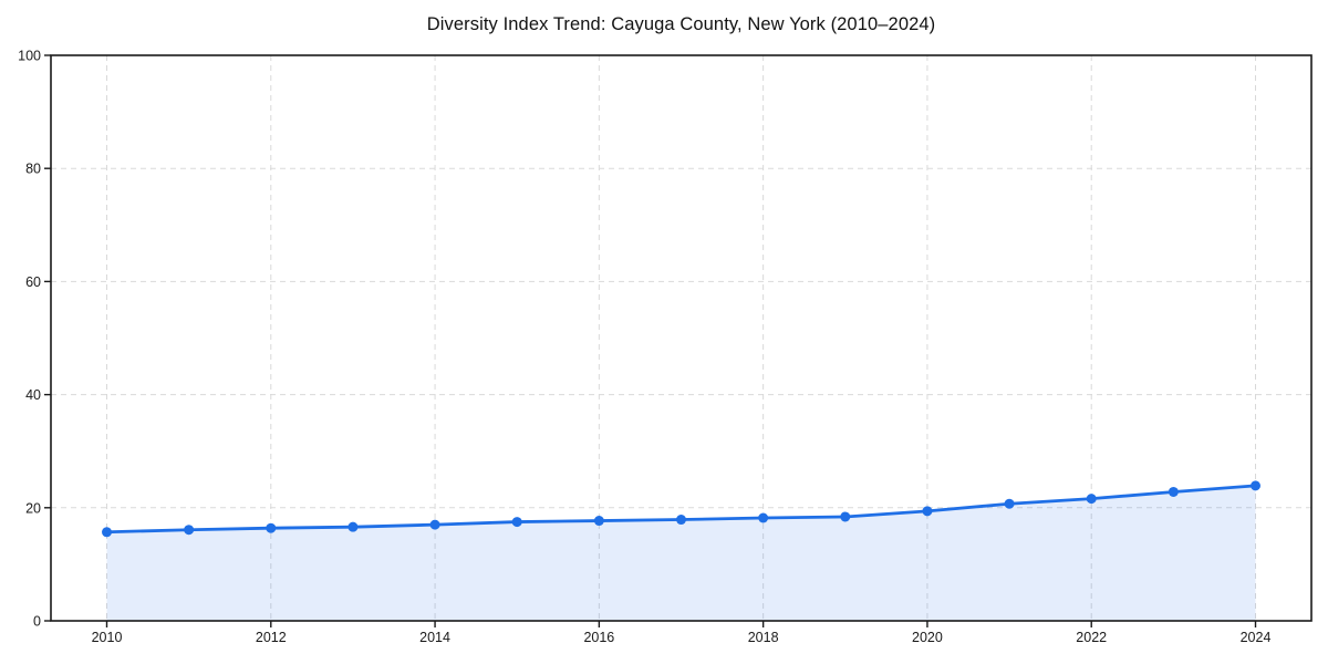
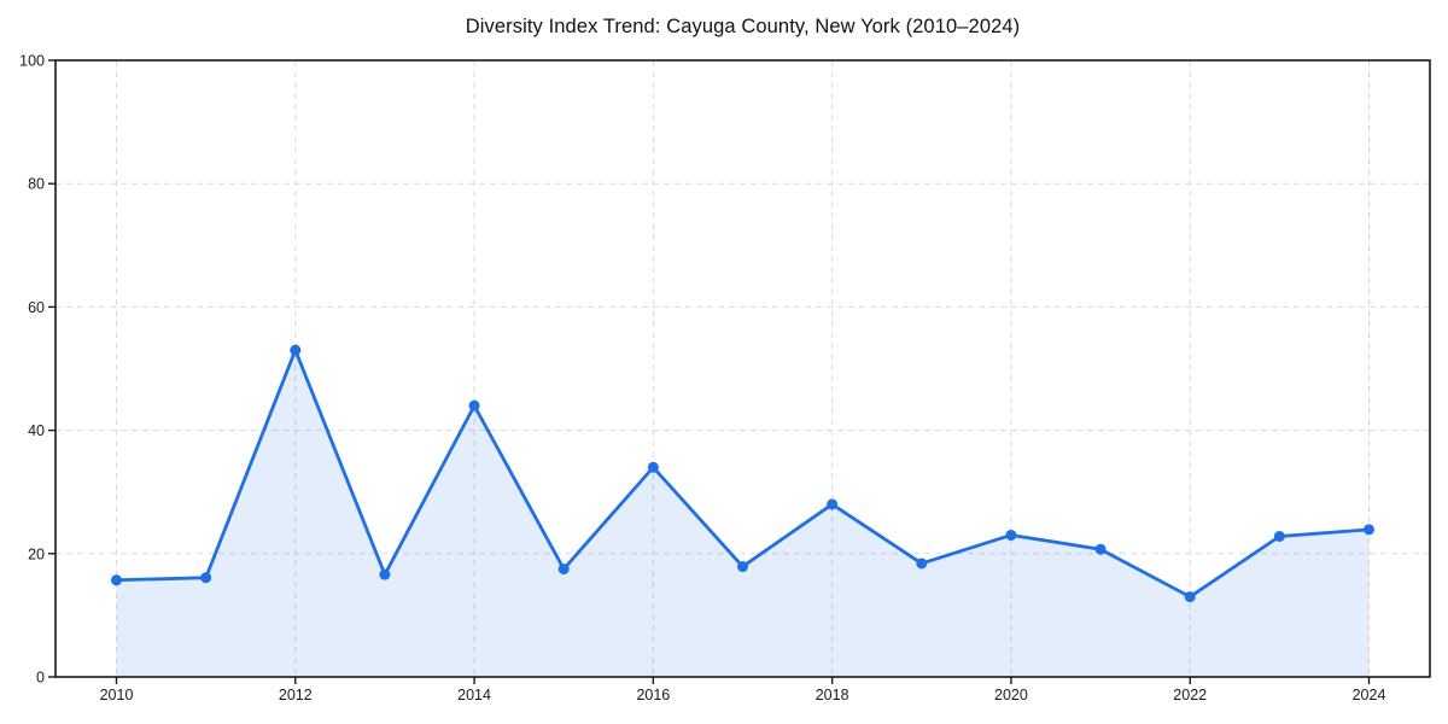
2012: 16 -> 53
2014: 17 -> 44
2016: 18 -> 34
2018: 18 -> 28
2020: 19 -> 23
2022: 22 -> 13
